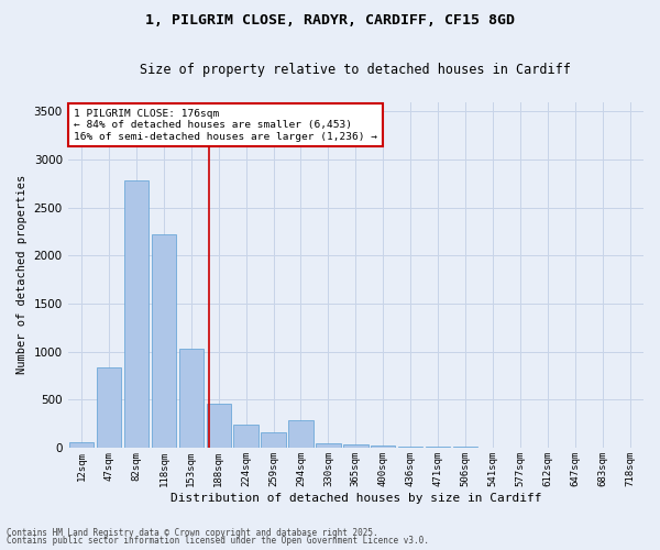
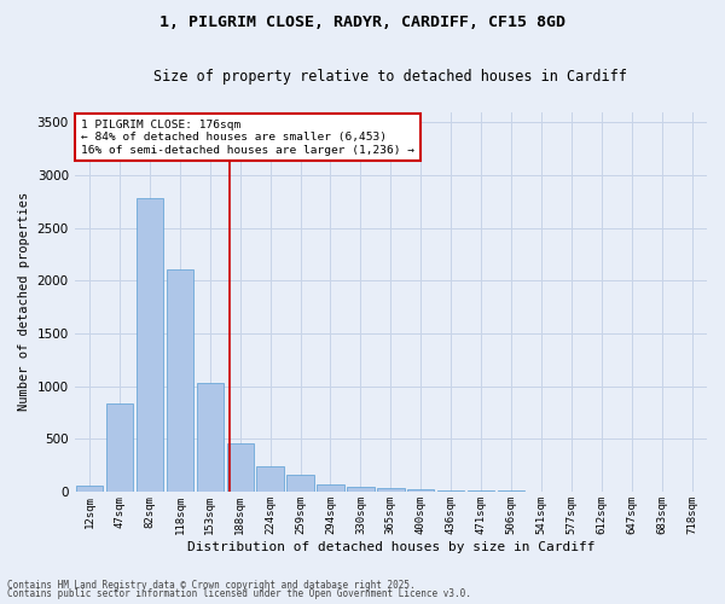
118sqm: 2220 -> 2110
294sqm: 280 -> 60
